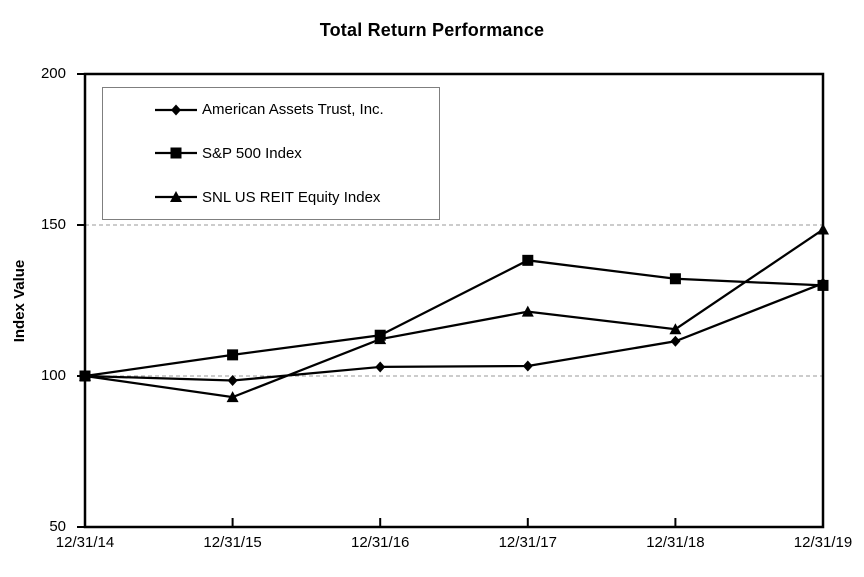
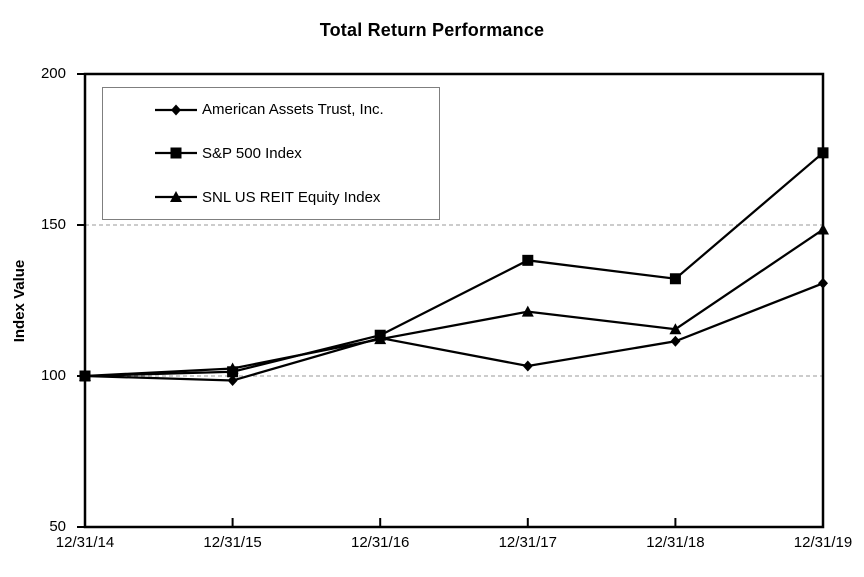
S&P 500 Index/12/31/15: 107 -> 101
SNL US REIT Equity Index/12/31/15: 93 -> 102
American Assets Trust, Inc./12/31/16: 103 -> 113
S&P 500 Index/12/31/19: 130 -> 174
